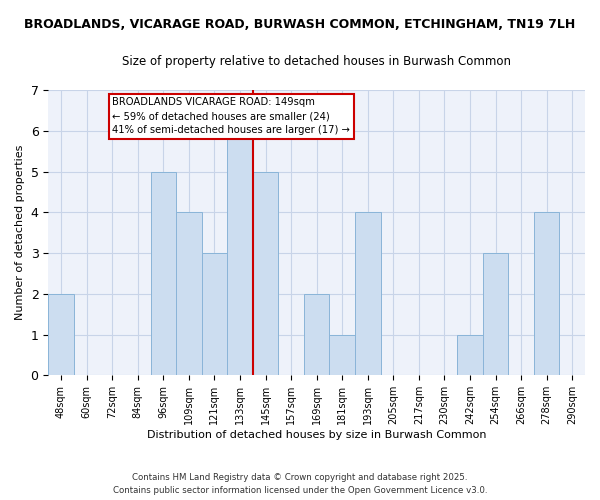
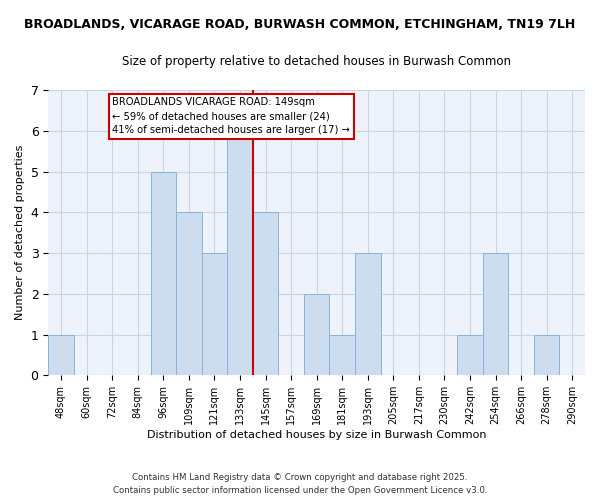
48sqm: 2 -> 1
145sqm: 5 -> 4
193sqm: 4 -> 3
278sqm: 4 -> 1
